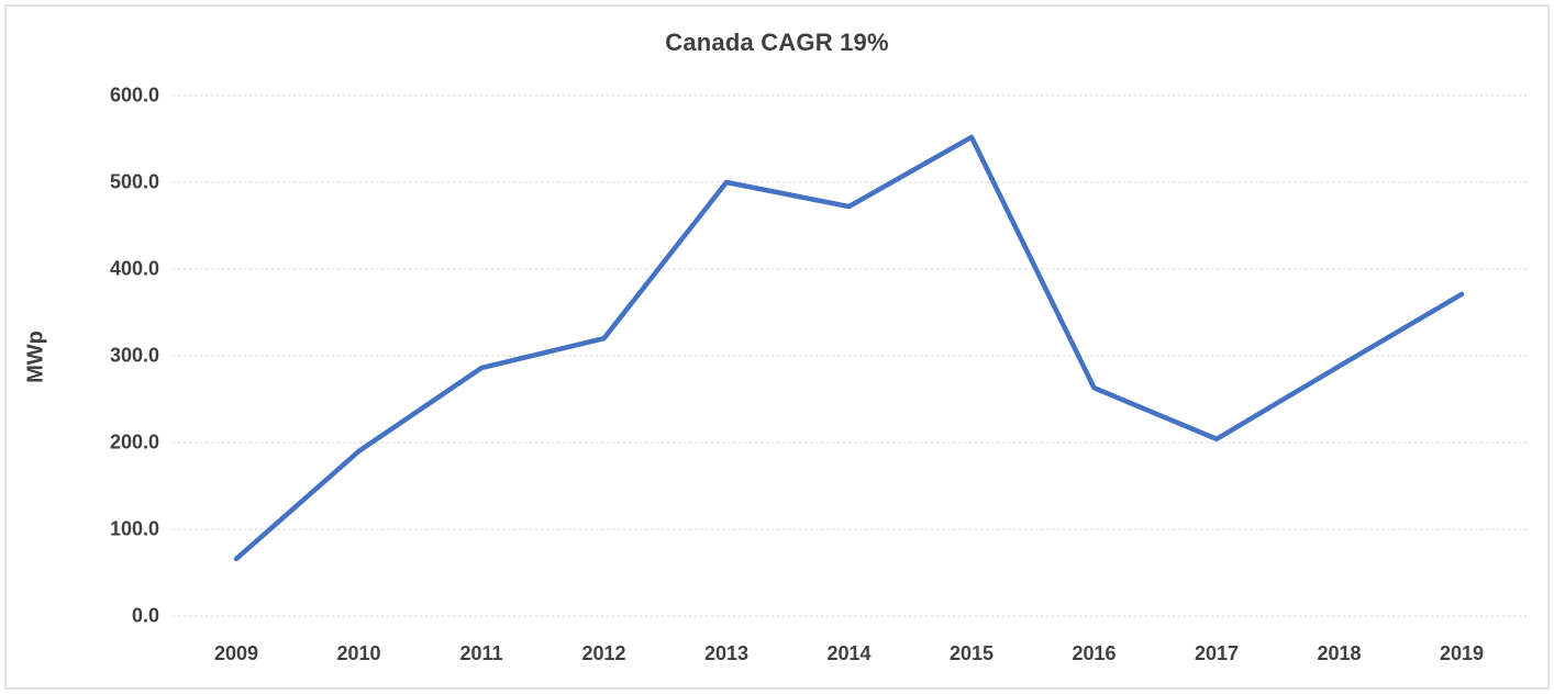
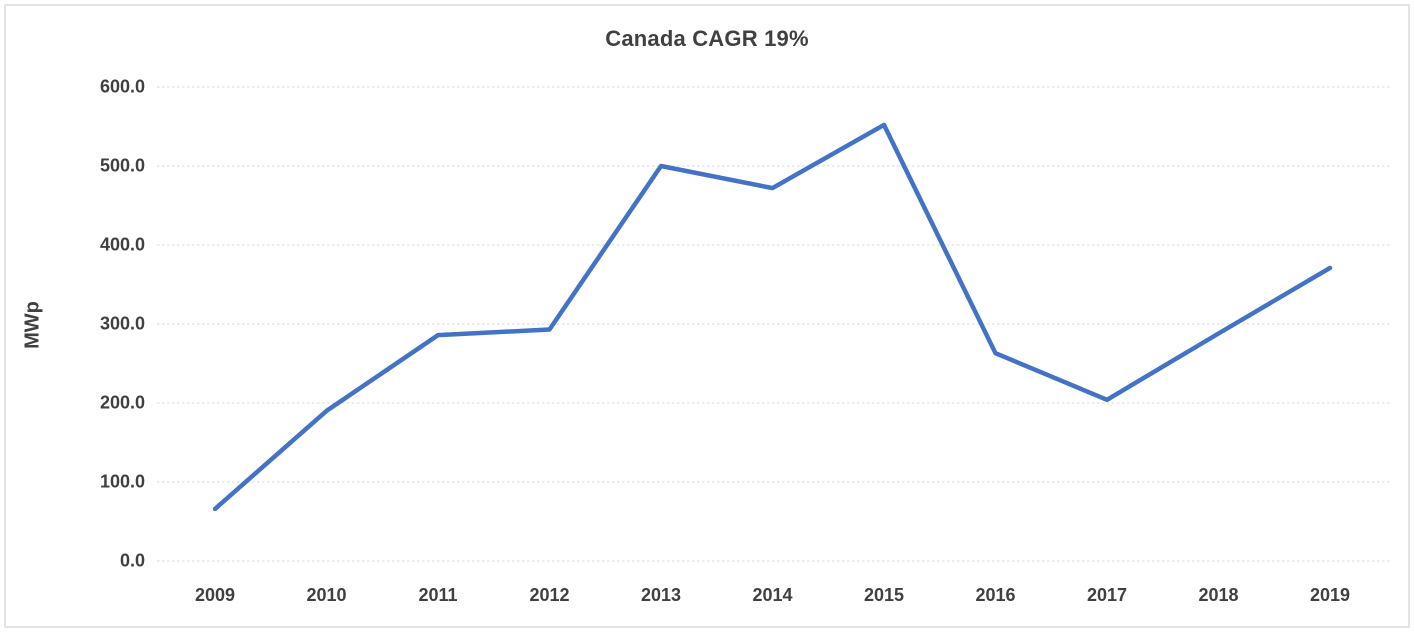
2012: 320 -> 290
